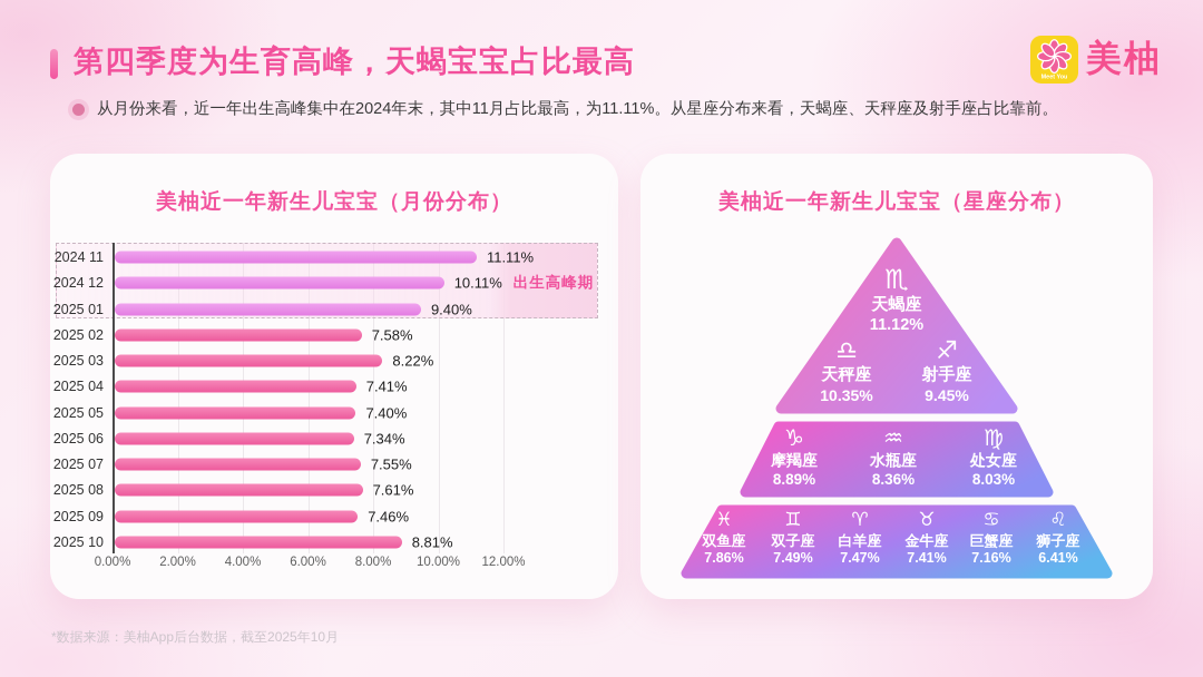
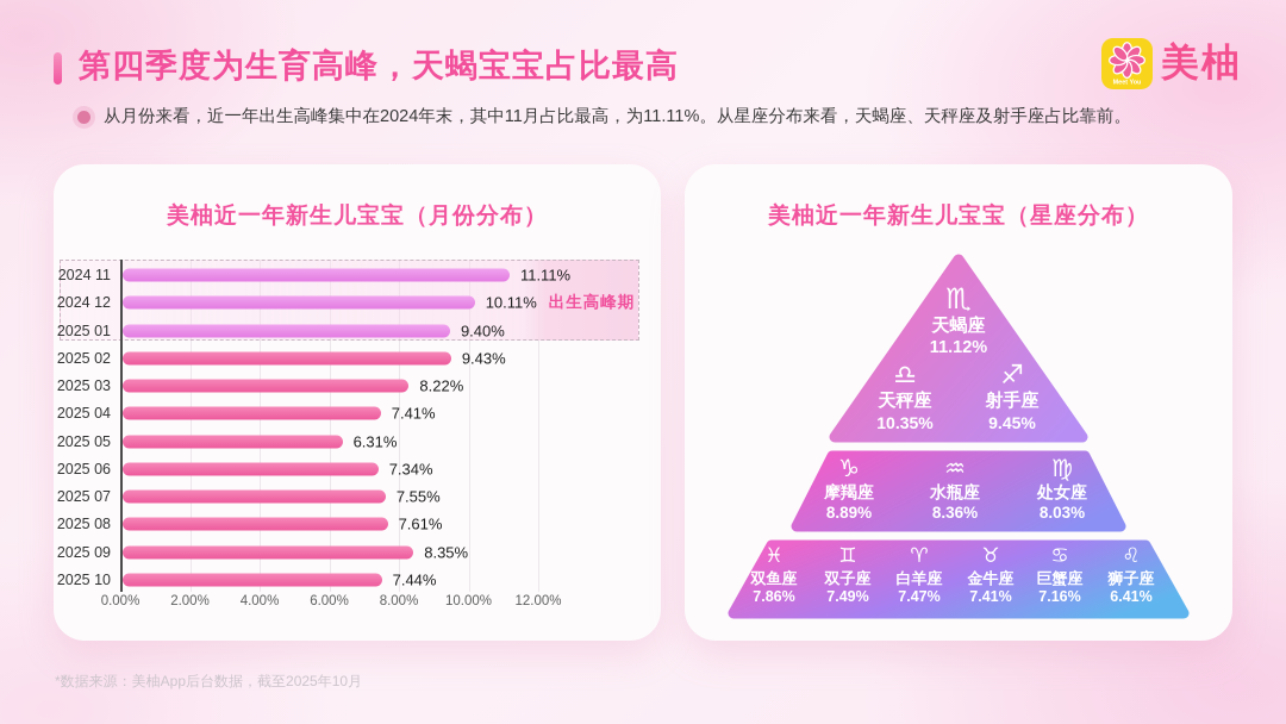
美柚近一年新生儿宝宝（月份分布）/2025 02: 7.58% -> 9.43%
美柚近一年新生儿宝宝（月份分布）/2025 05: 7.40% -> 6.31%
美柚近一年新生儿宝宝（月份分布）/2025 09: 7.46% -> 8.35%
美柚近一年新生儿宝宝（月份分布）/2025 10: 8.81% -> 7.44%
